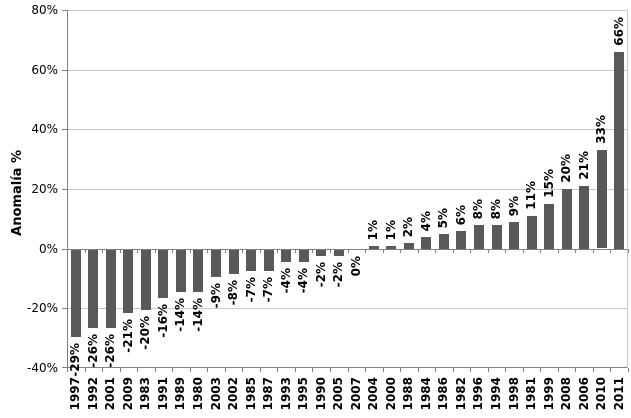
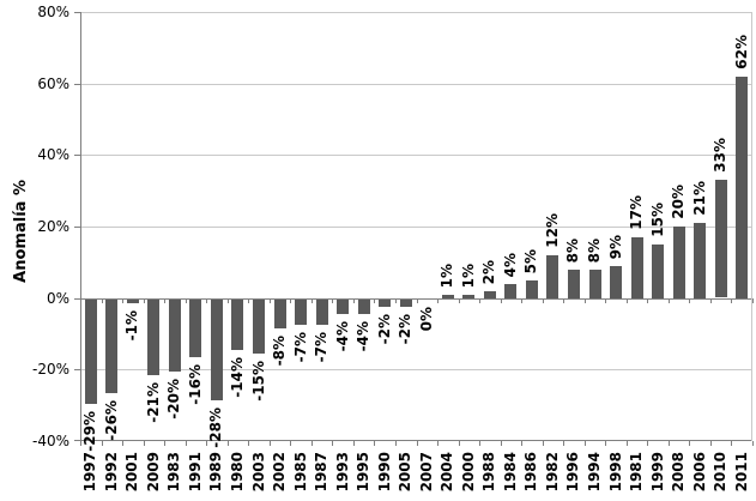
2001: -26% -> -1%
1989: -14% -> -28%
2003: -9% -> -15%
1982: 6% -> 12%
1981: 11% -> 17%
2011: 66% -> 62%
